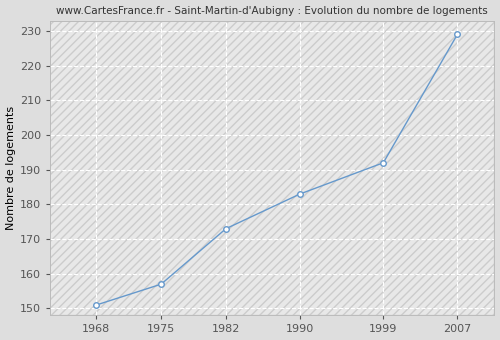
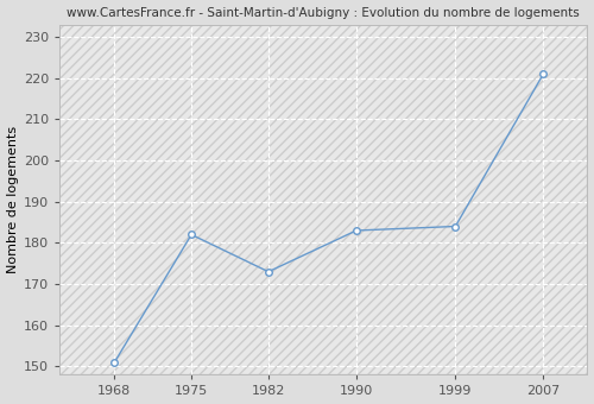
1975: 157 -> 182
1999: 192 -> 184
2007: 229 -> 221
